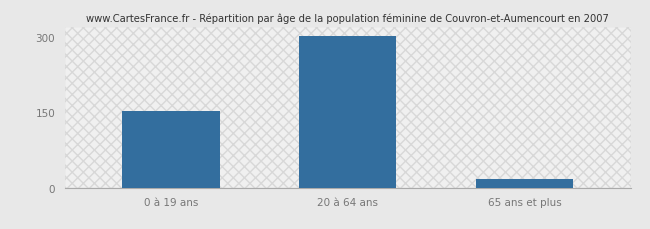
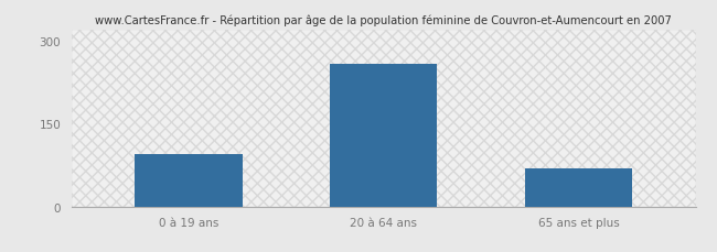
0 à 19 ans: 152 -> 94
20 à 64 ans: 301 -> 258
65 ans et plus: 18 -> 68
